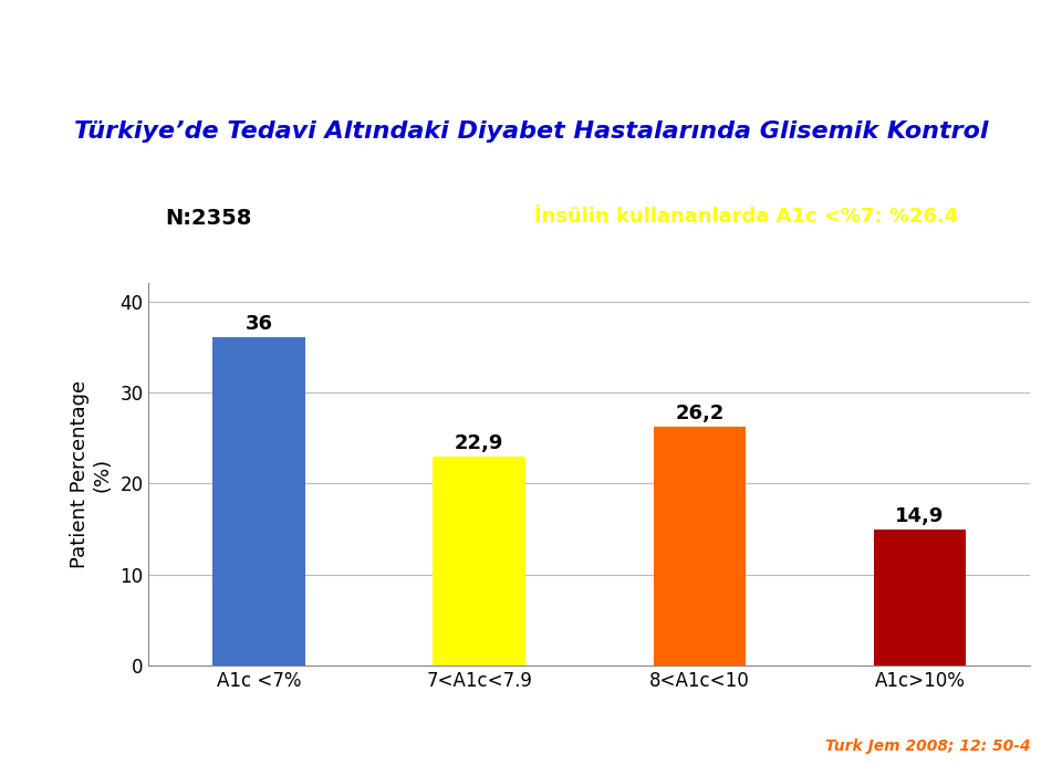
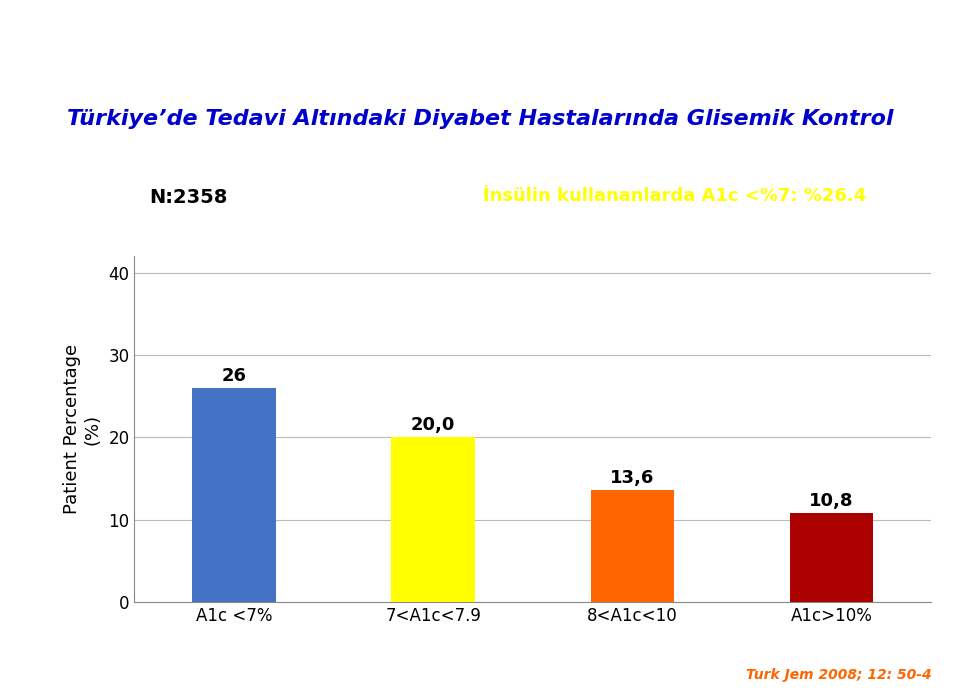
A1c <7%: 36 -> 26
7<A1c<7.9: 22,9 -> 20,0
8<A1c<10: 26,2 -> 13,6
A1c>10%: 14,9 -> 10,8
